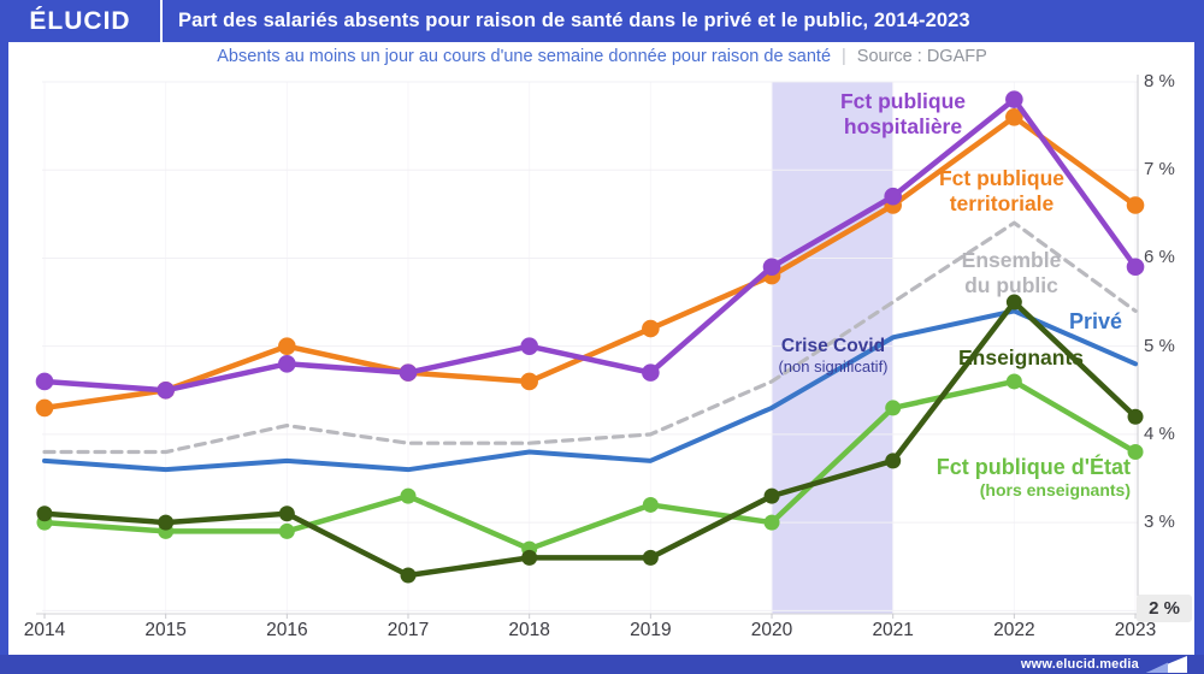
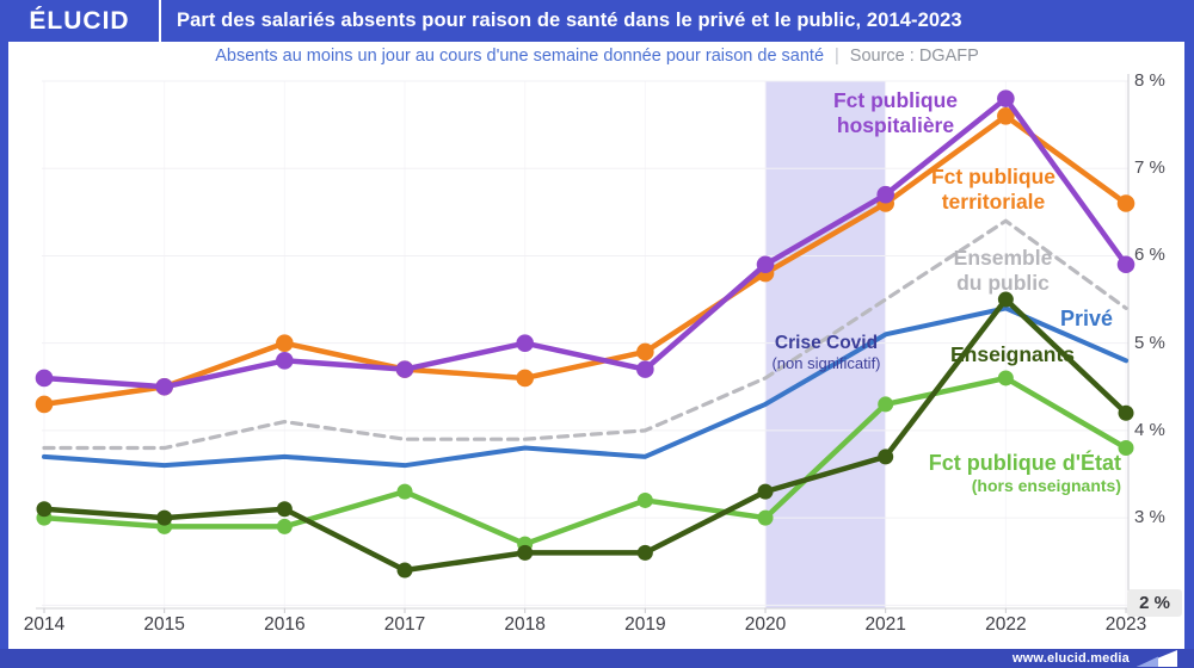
Fct publique territoriale/2019: 5.2% -> 4.9%
